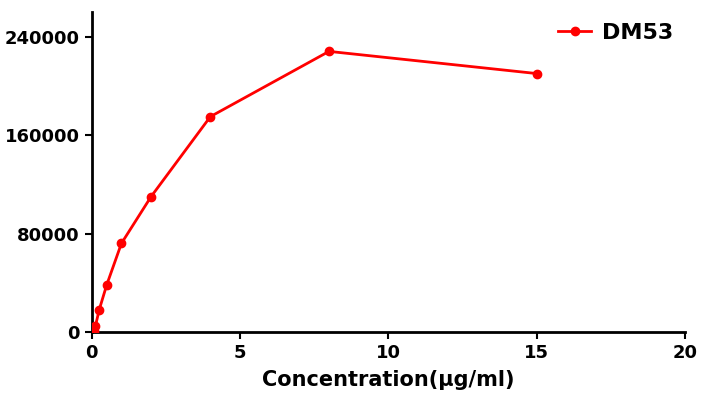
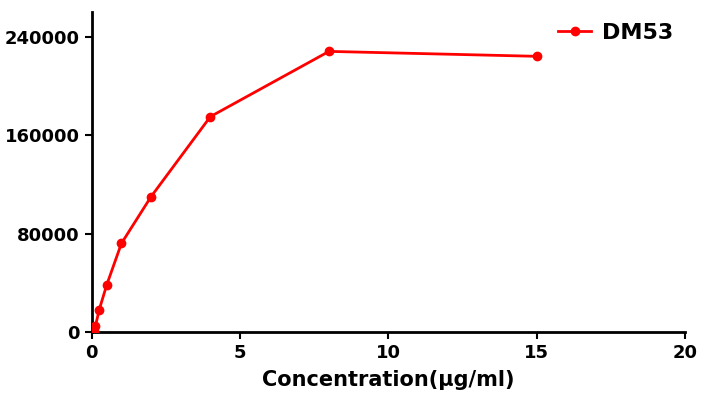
15: 210000 -> 224000
